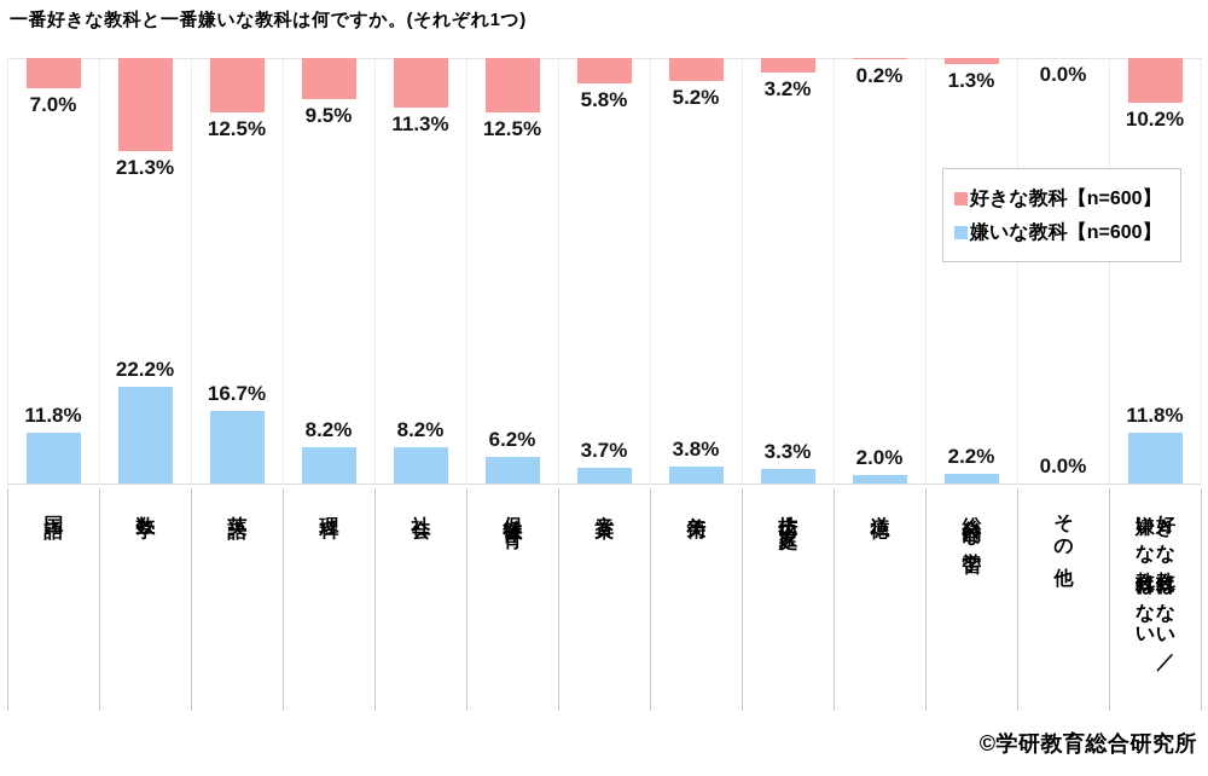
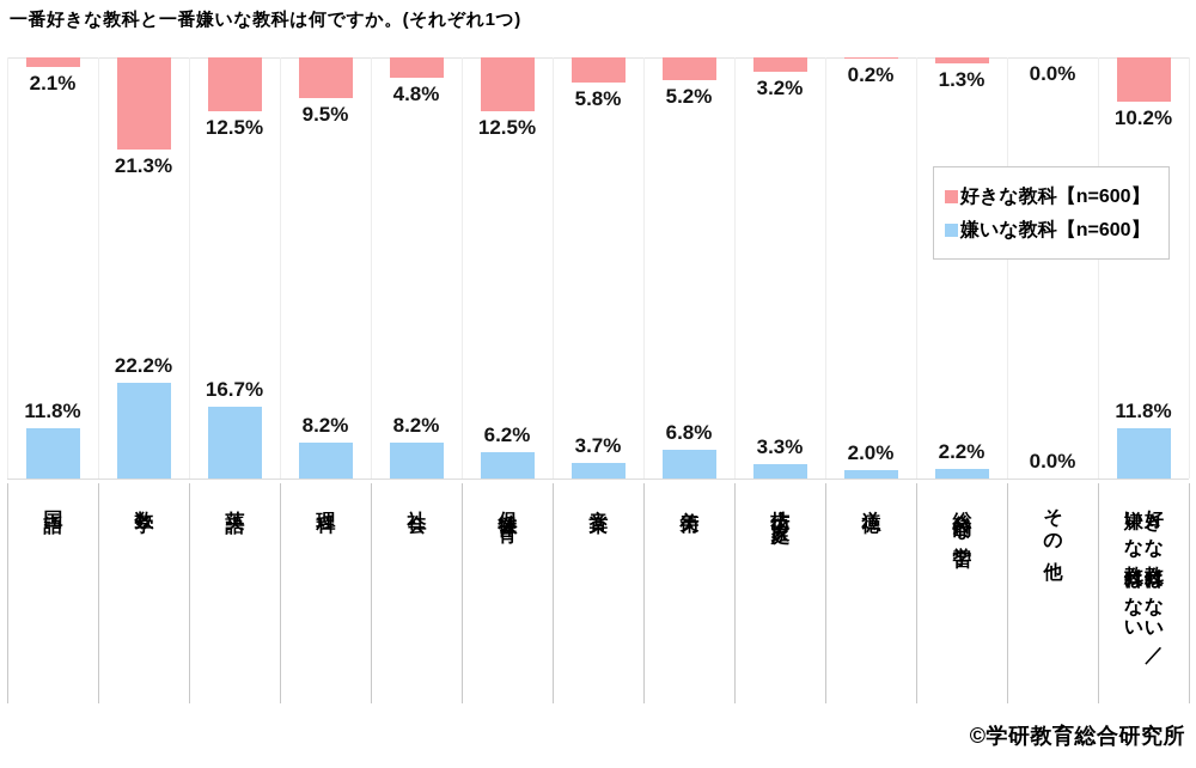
好きな教科【n=600】/国語: 7.0% -> 2.1%
好きな教科【n=600】/社会: 11.3% -> 4.8%
嫌いな教科【n=600】/美術: 3.8% -> 6.8%
